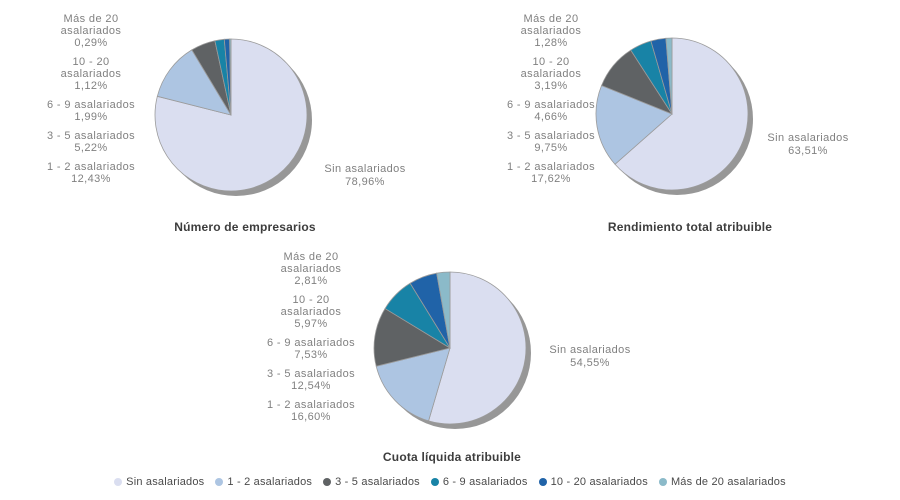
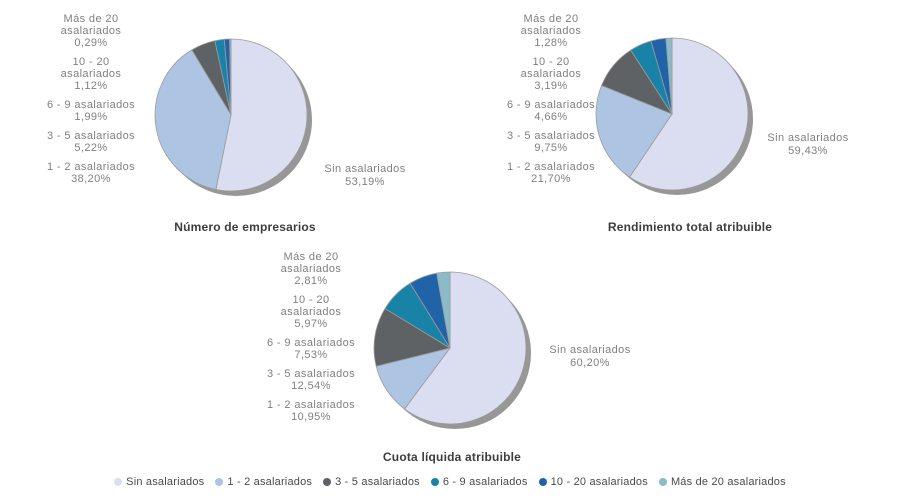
Número de empresarios/Sin asalariados: 78,96% -> 53,19%
Número de empresarios/1 - 2 asalariados: 12,43% -> 38,20%
Rendimiento total atribuible/Sin asalariados: 63,51% -> 59,43%
Rendimiento total atribuible/1 - 2 asalariados: 17,62% -> 21,70%
Cuota líquida atribuible/Sin asalariados: 54,55% -> 60,20%
Cuota líquida atribuible/1 - 2 asalariados: 16,60% -> 10,95%
